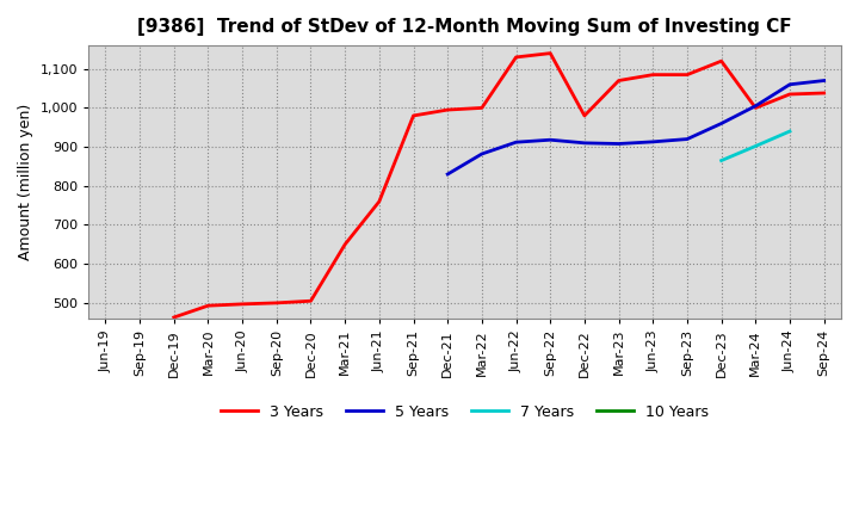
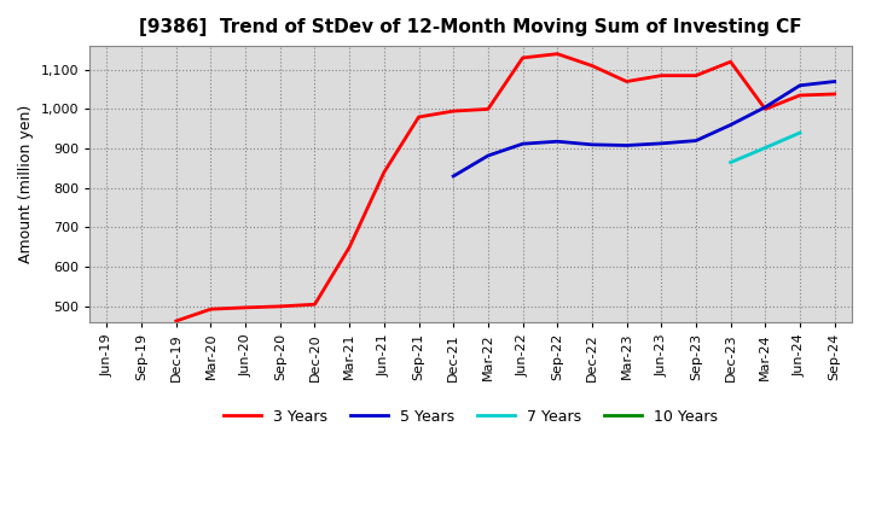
3 Years/Jun-21: 760 -> 840
3 Years/Dec-22: 980 -> 1,110
